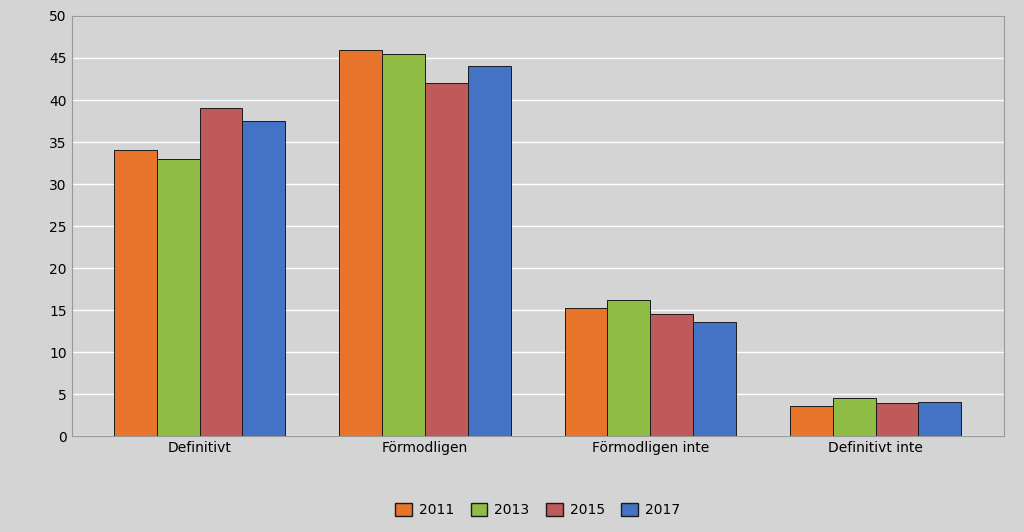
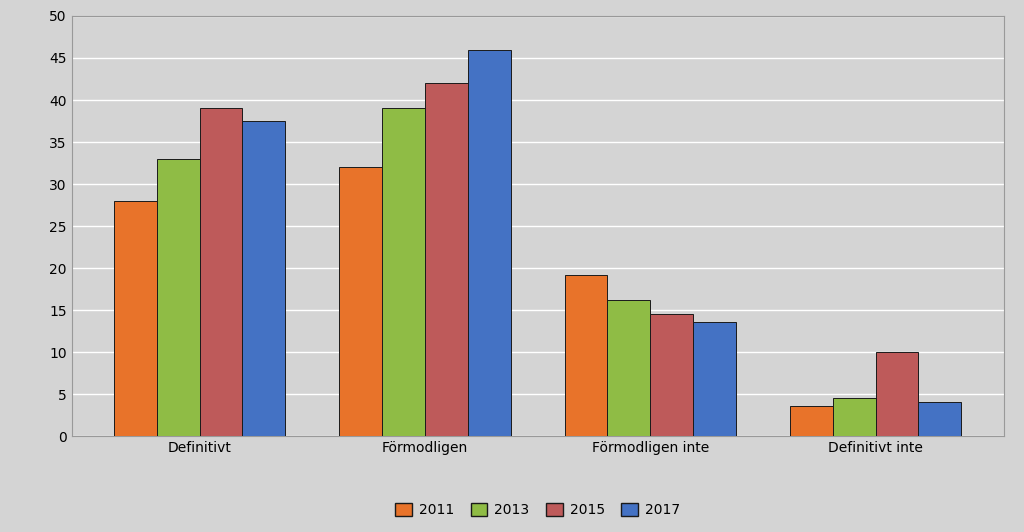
2011/Definitivt: 34.0 -> 28.0
2011/Förmodligen: 46.0 -> 32.0
2013/Förmodligen: 45.5 -> 39.0
2017/Förmodligen: 44.0 -> 46.0
2011/Förmodligen inte: 15.2 -> 19.2
2015/Definitivt inte: 4.0 -> 10.0
